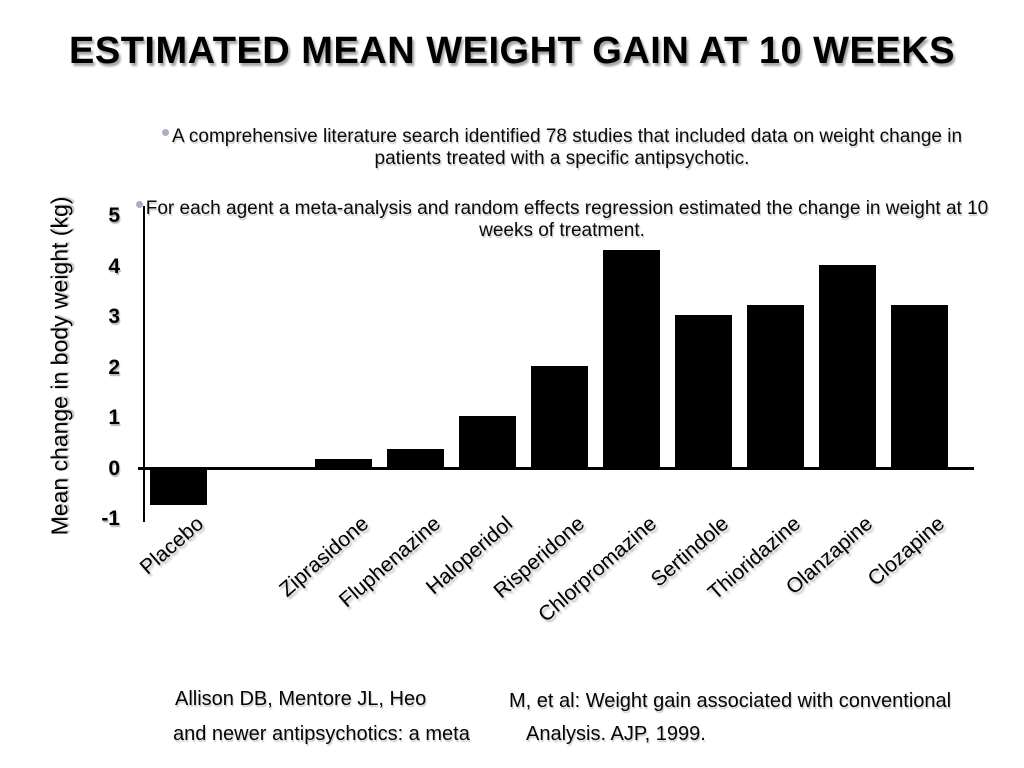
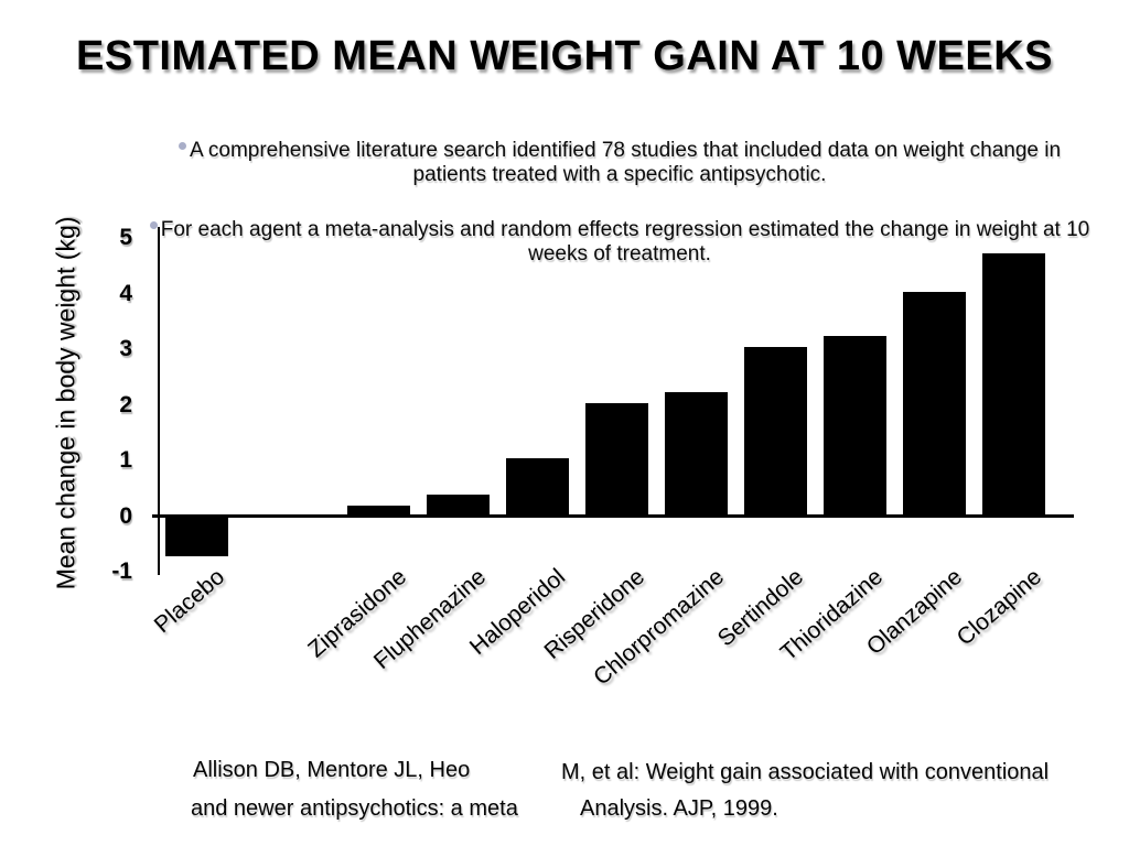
Chlorpromazine: 4.3 -> 2.2
Clozapine: 3.2 -> 4.7
